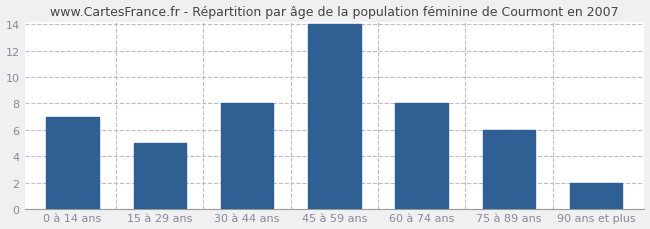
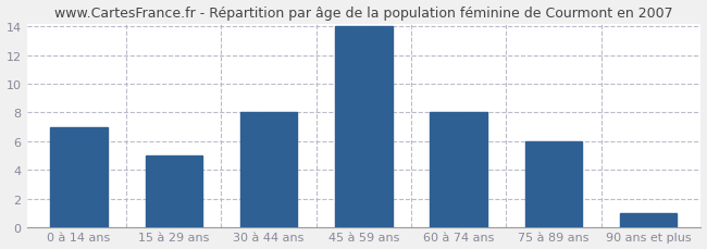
90 ans et plus: 2 -> 1
